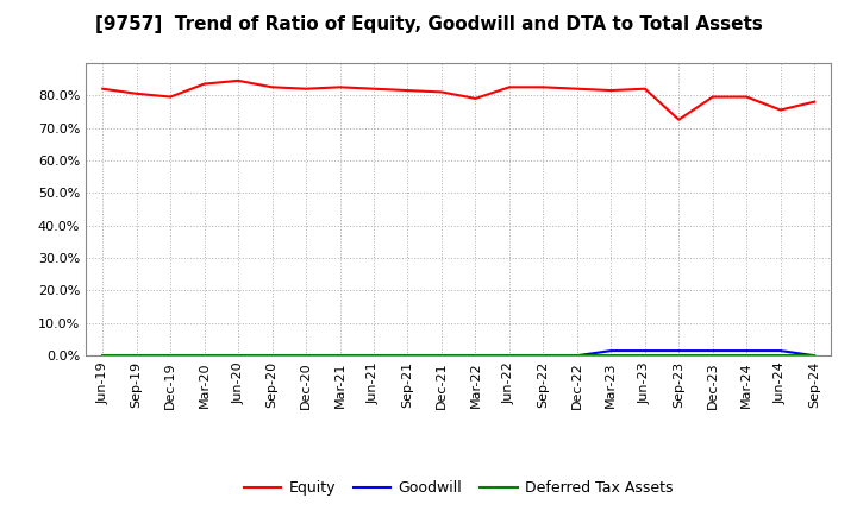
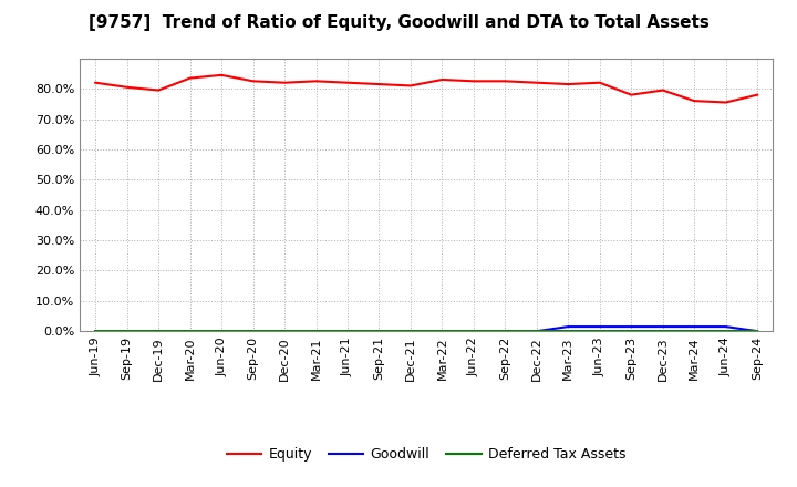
Equity/Mar-22: 79.0% -> 83.0%
Equity/Sep-23: 72.5% -> 78.0%
Equity/Mar-24: 79.5% -> 76.0%
